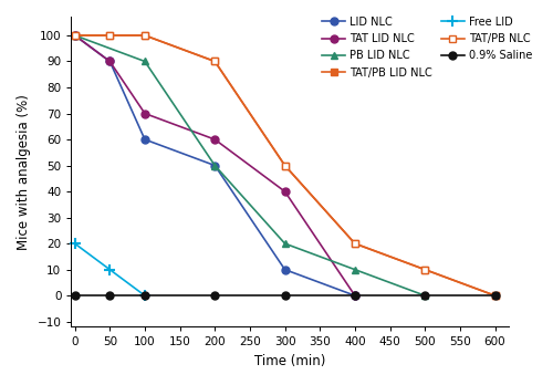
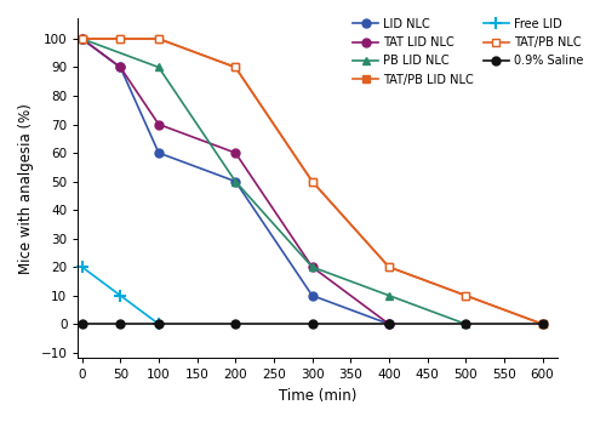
TAT LID NLC/300: 40 -> 20
